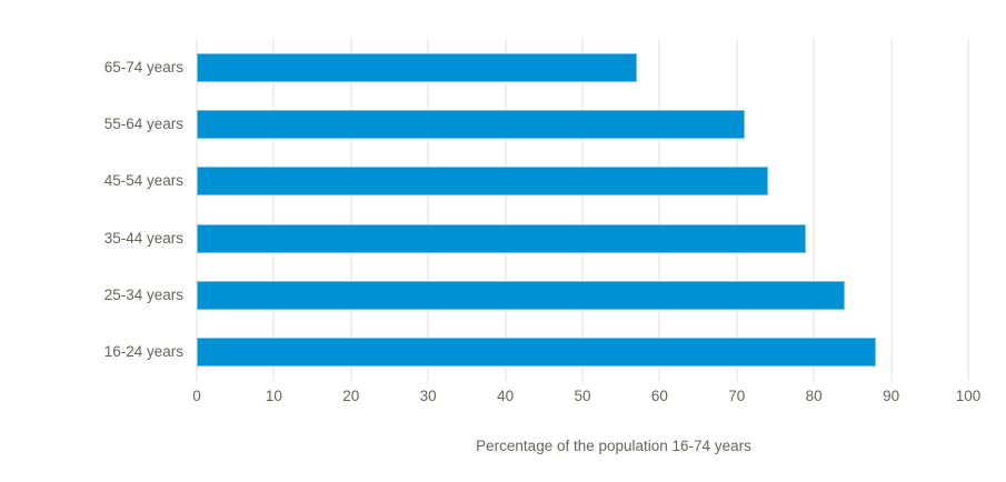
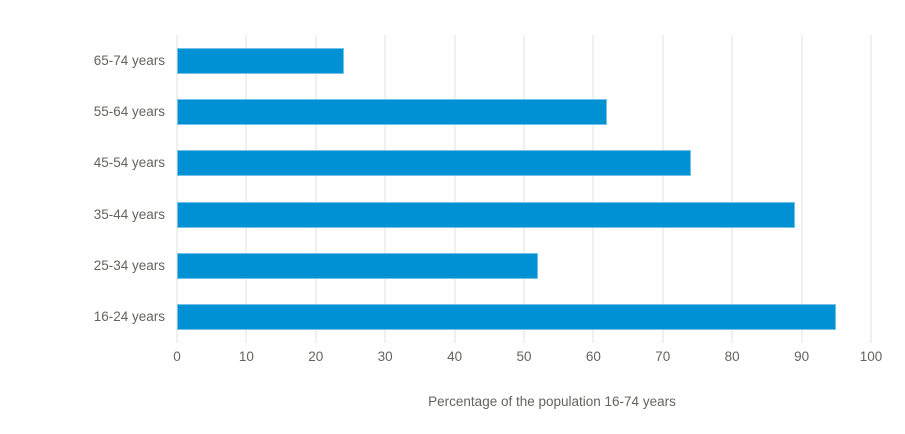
65-74 years: 57 -> 24
55-64 years: 71 -> 62
35-44 years: 79 -> 89
25-34 years: 84 -> 52
16-24 years: 88 -> 95
